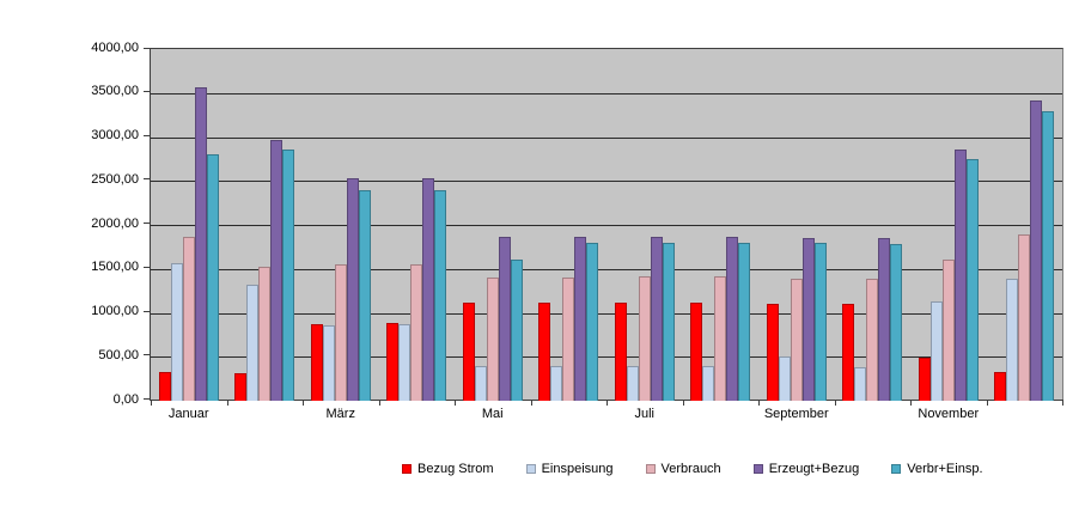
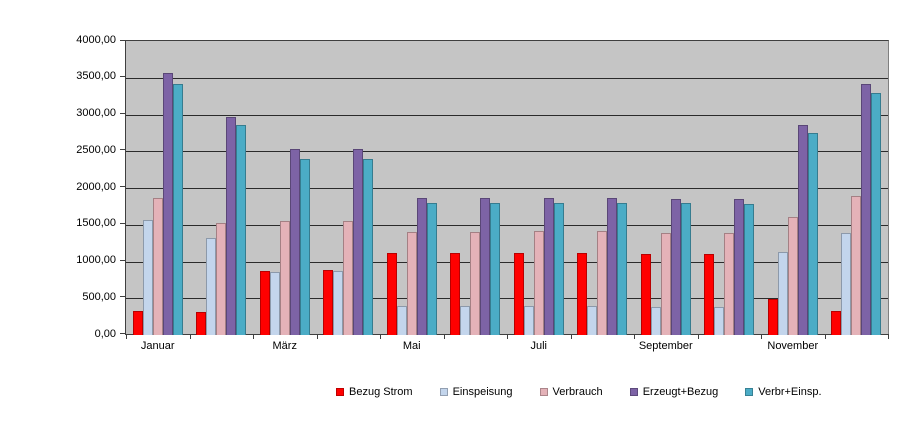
Verbr+Einsp./Januar: 2800 -> 3400
Verbr+Einsp./Mai: 1600 -> 1800
Einspeisung/September: 500 -> 400
